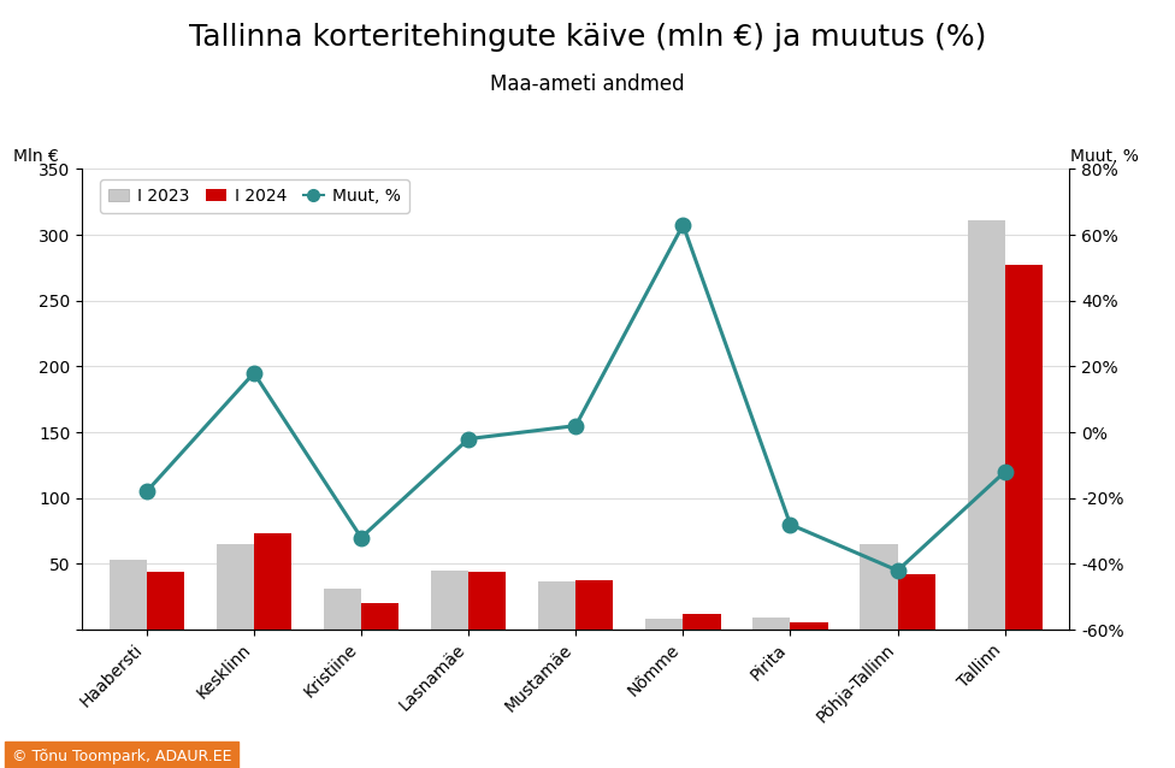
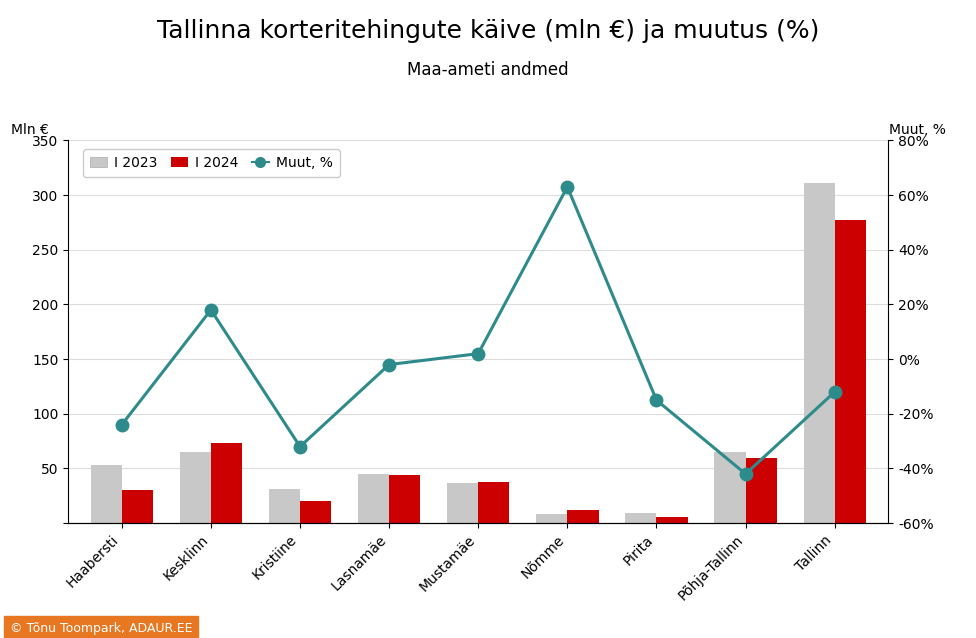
Muut, %/Haabersti: -18% -> -24%
I 2024/Haabersti: 44 -> 30
Muut, %/Pirita: -28% -> -15%
I 2024/Põhja-Tallinn: 42 -> 60
